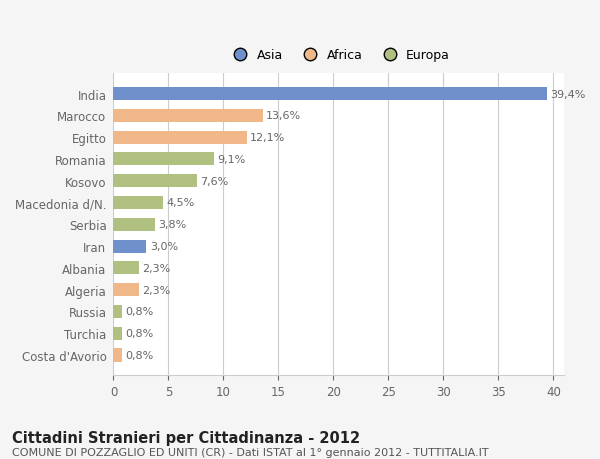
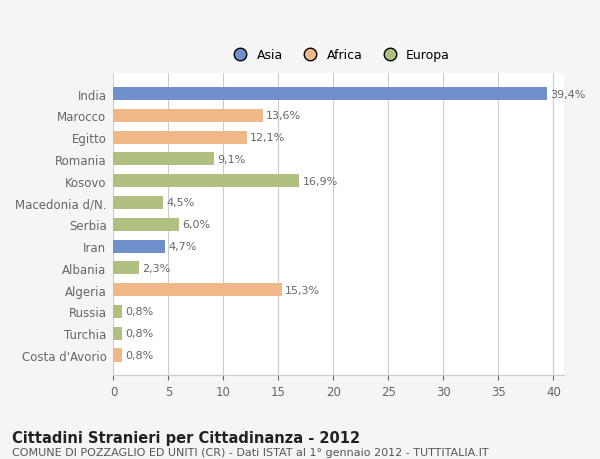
Kosovo: 7,6% -> 16,9%
Serbia: 3,8% -> 6,0%
Iran: 3,0% -> 4,7%
Algeria: 2,3% -> 15,3%
